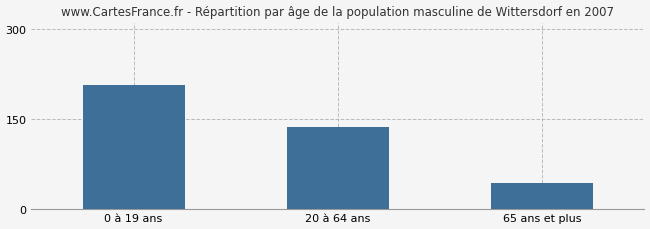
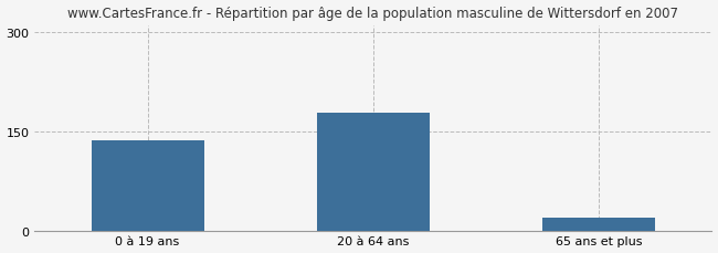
0 à 19 ans: 206 -> 136
20 à 64 ans: 136 -> 178
65 ans et plus: 42 -> 20
